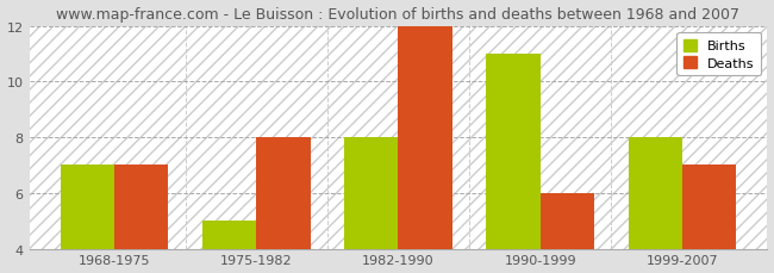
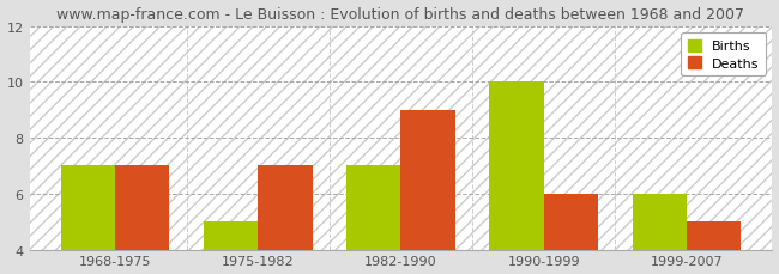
Deaths/1975-1982: 8 -> 7
Births/1982-1990: 8 -> 7
Deaths/1982-1990: 12 -> 9
Births/1990-1999: 11 -> 10
Births/1999-2007: 8 -> 6
Deaths/1999-2007: 7 -> 5
